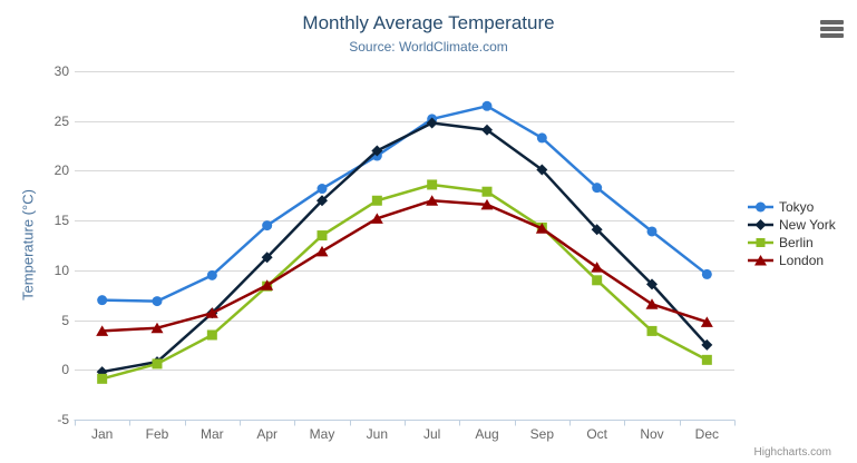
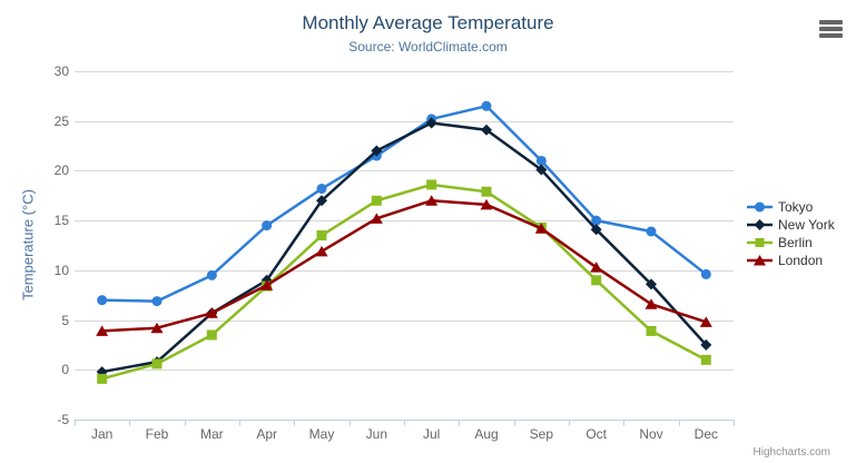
New York/Apr: 11 -> 9
Tokyo/Sep: 23 -> 21
Tokyo/Oct: 18 -> 15
